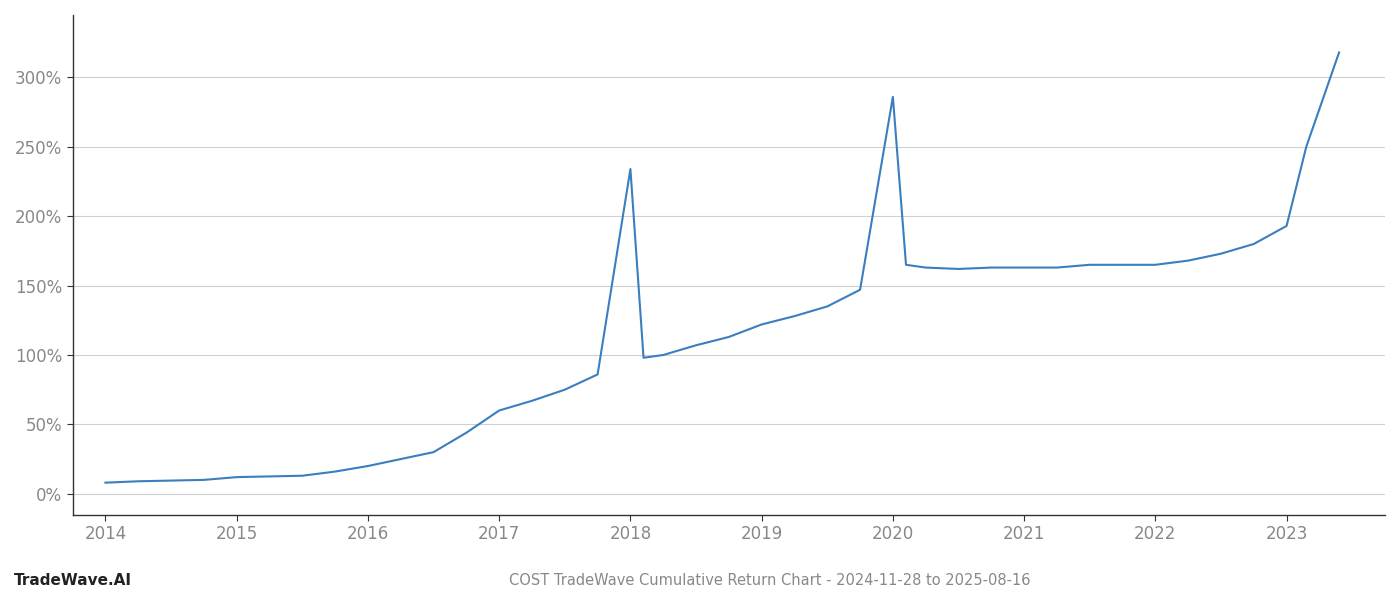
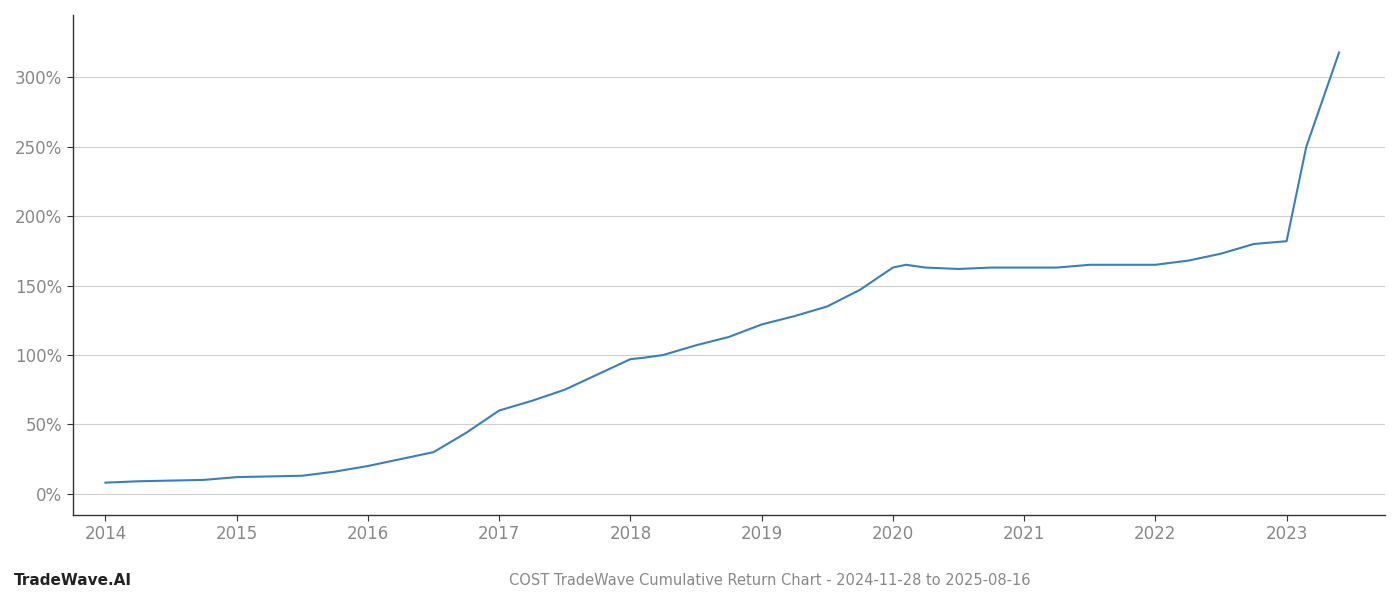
2018: 234% -> 97%
2020: 286% -> 163%
2023: 193% -> 182%
